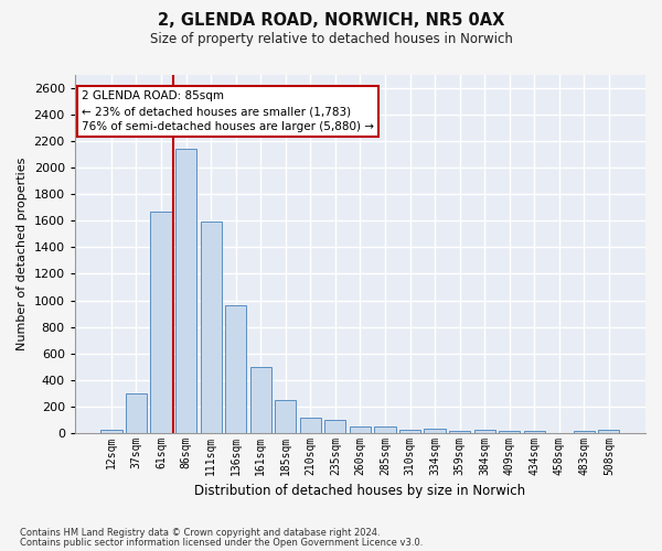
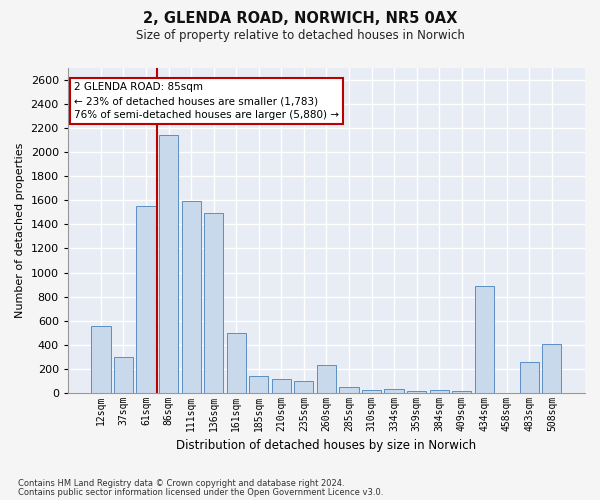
12sqm: 20 -> 560
61sqm: 1670 -> 1550
136sqm: 960 -> 1490
185sqm: 250 -> 140
260sqm: 50 -> 230
434sqm: 20 -> 890
483sqm: 20 -> 260
508sqm: 20 -> 410
